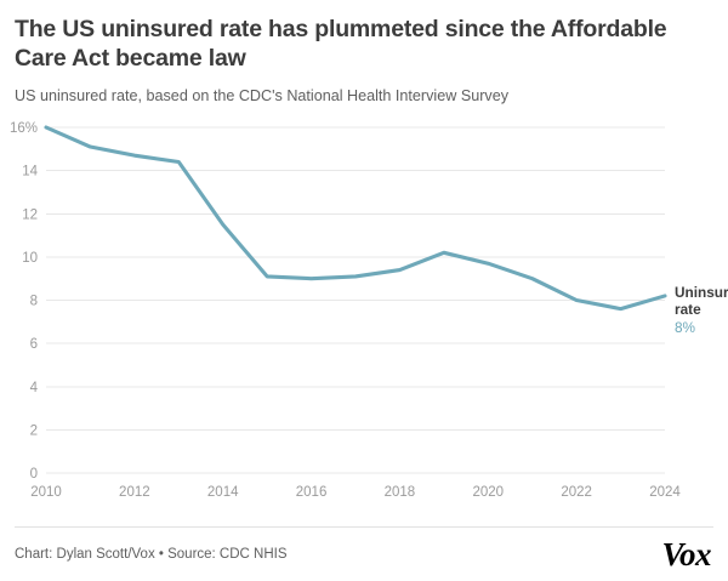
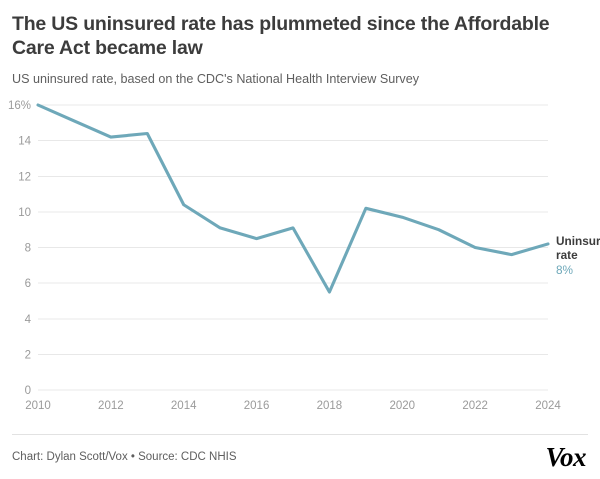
2012: 14.7% -> 14.2%
2014: 11.5% -> 10.4%
2016: 9.0% -> 8.5%
2018: 9.4% -> 5.5%
